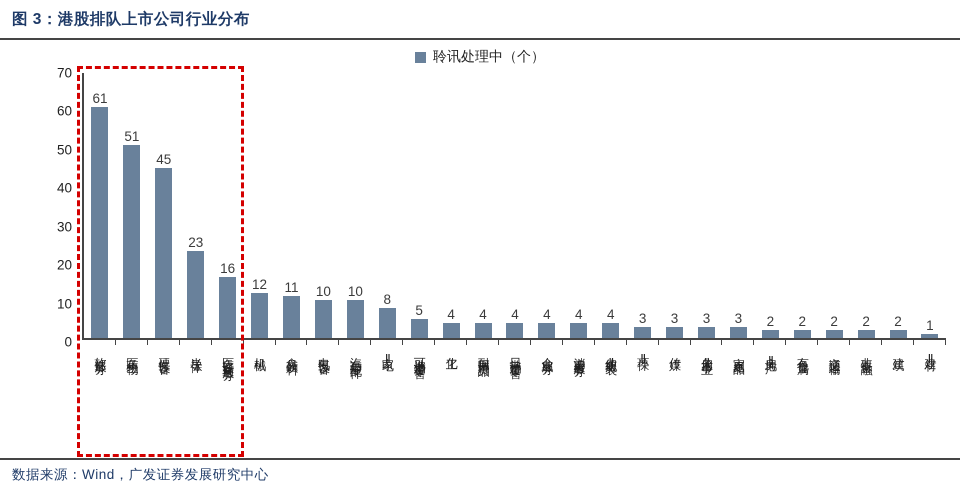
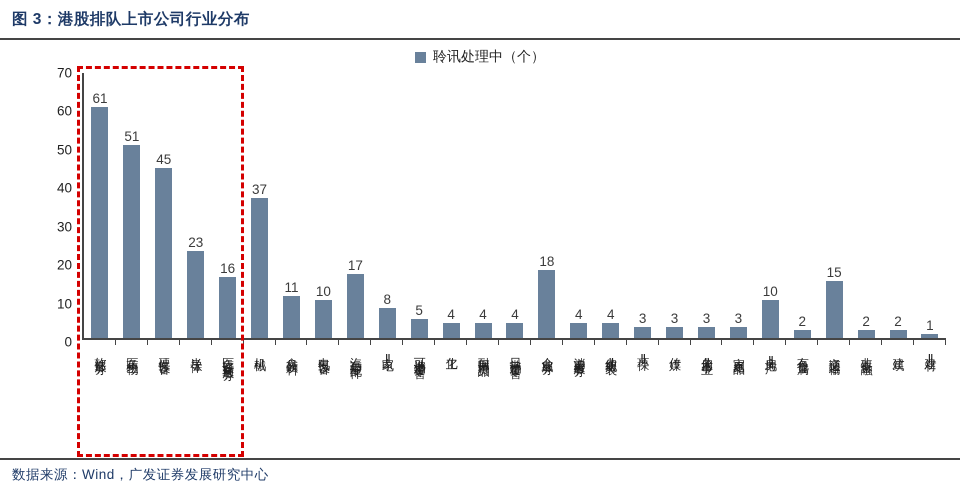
机械: 12 -> 37
汽车与零配件: 10 -> 17
企业服务: 4 -> 18
房地产Ⅱ: 2 -> 10
交通运输: 2 -> 15
